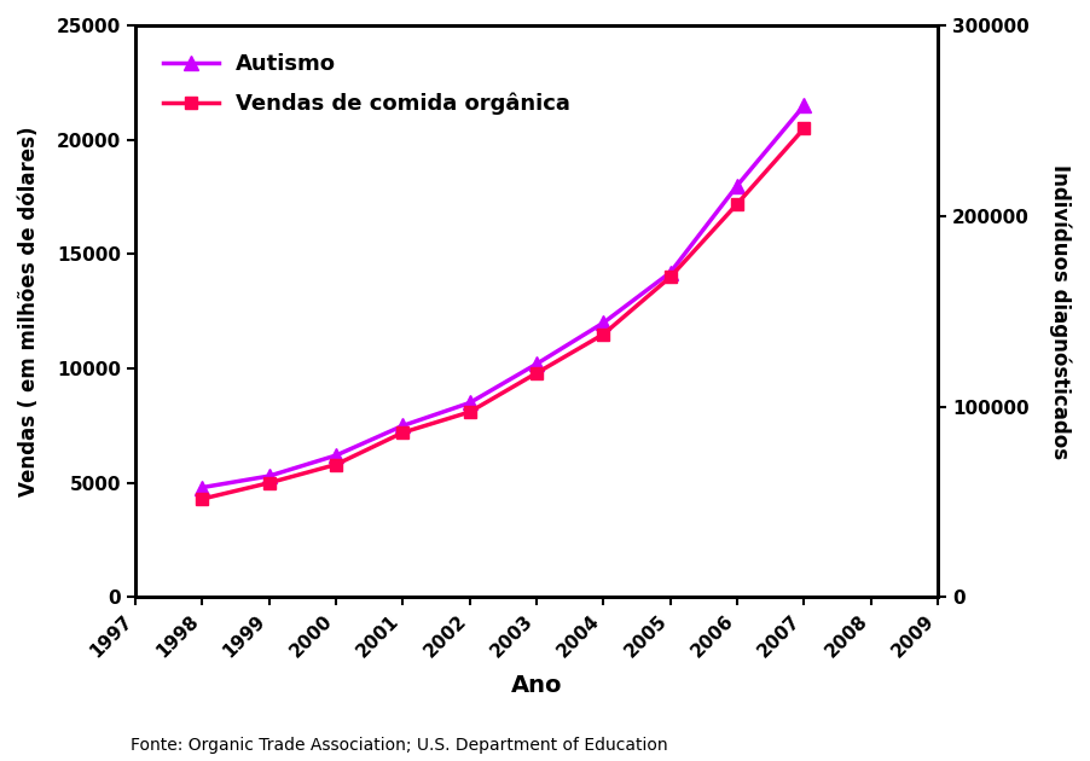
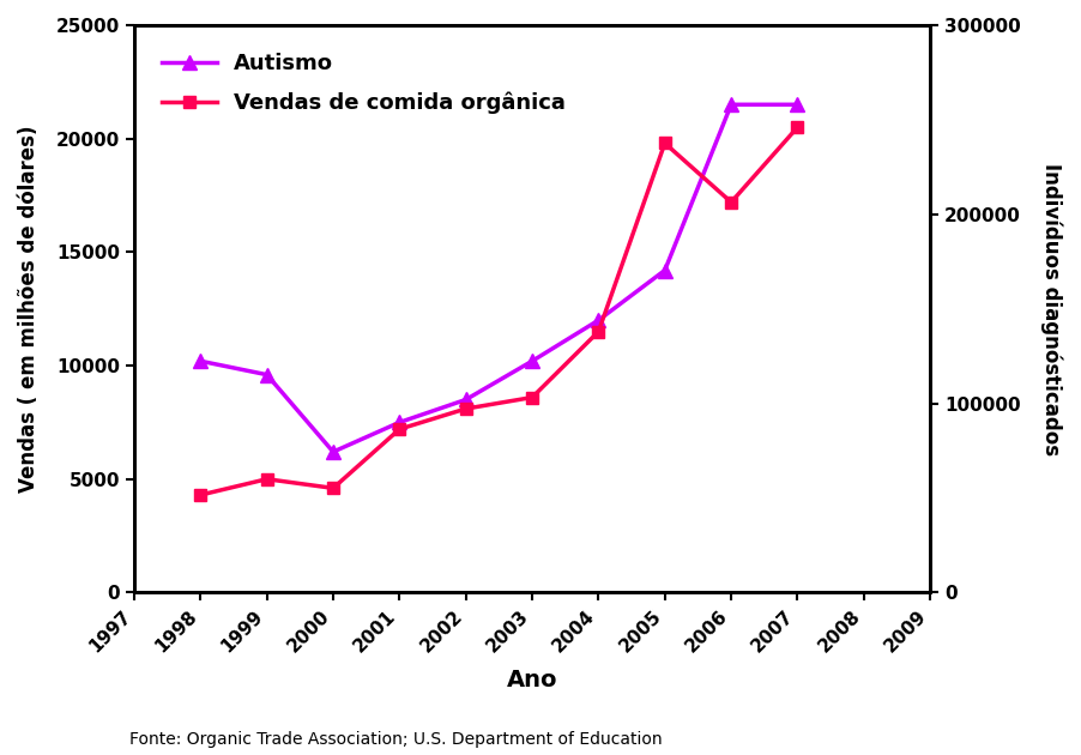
Autismo/1998: 4800 -> 10200
Autismo/1999: 5300 -> 9600
Vendas de comida orgânica/2000: 5800 -> 4600
Vendas de comida orgânica/2003: 9800 -> 8600
Vendas de comida orgânica/2005: 14000 -> 19800
Autismo/2006: 18000 -> 21500
